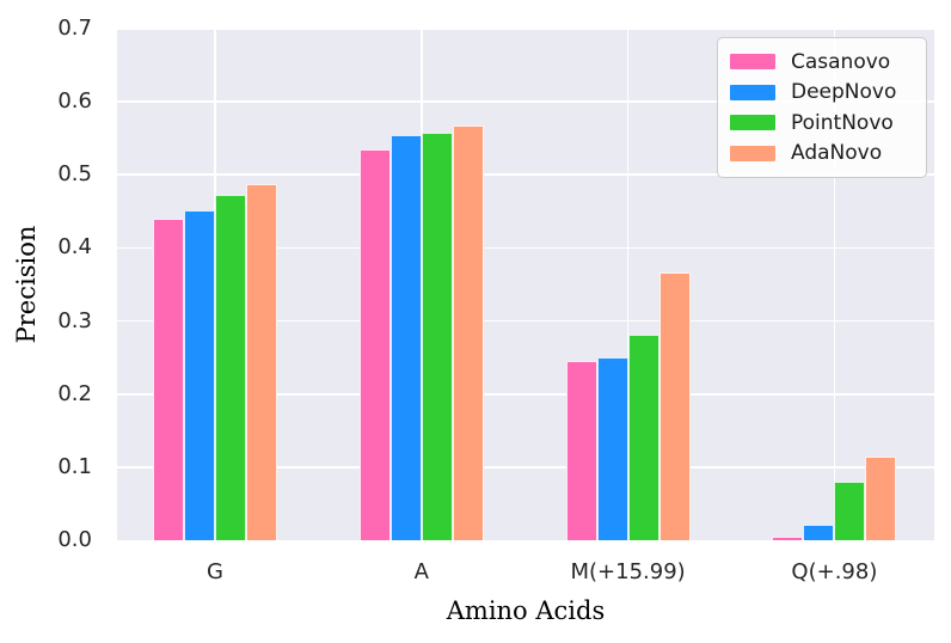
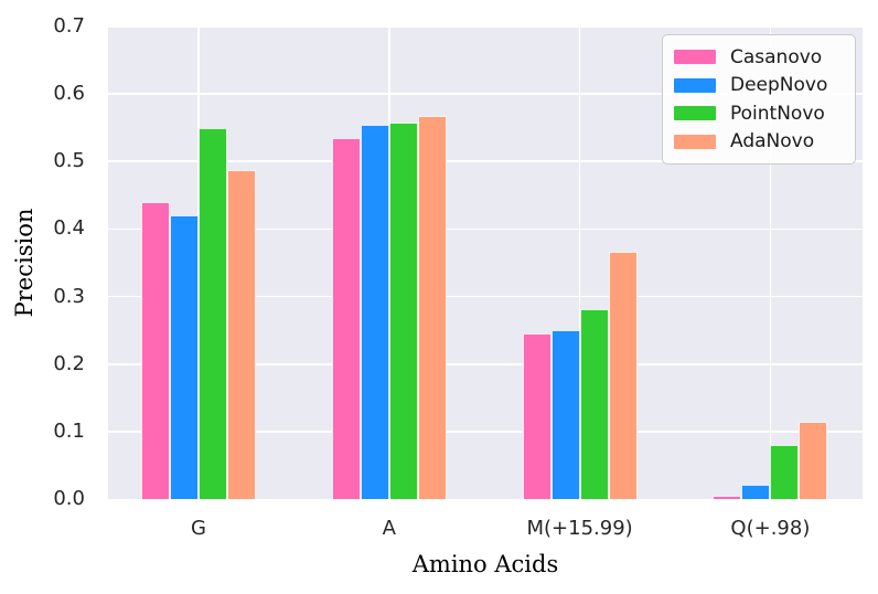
DeepNovo/G: 0.45 -> 0.42
PointNovo/G: 0.47 -> 0.55
